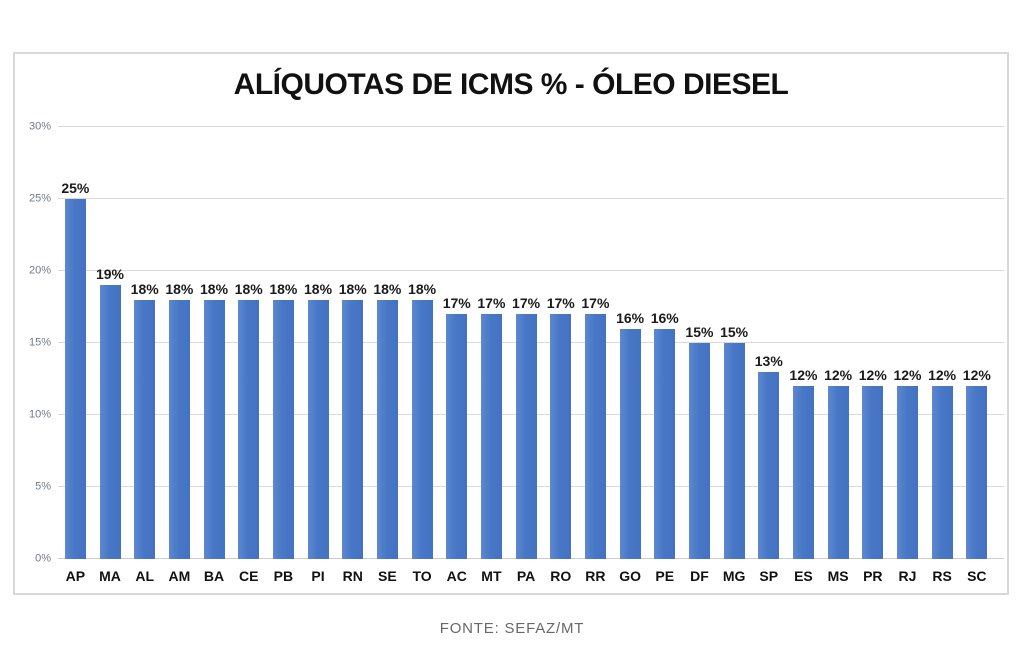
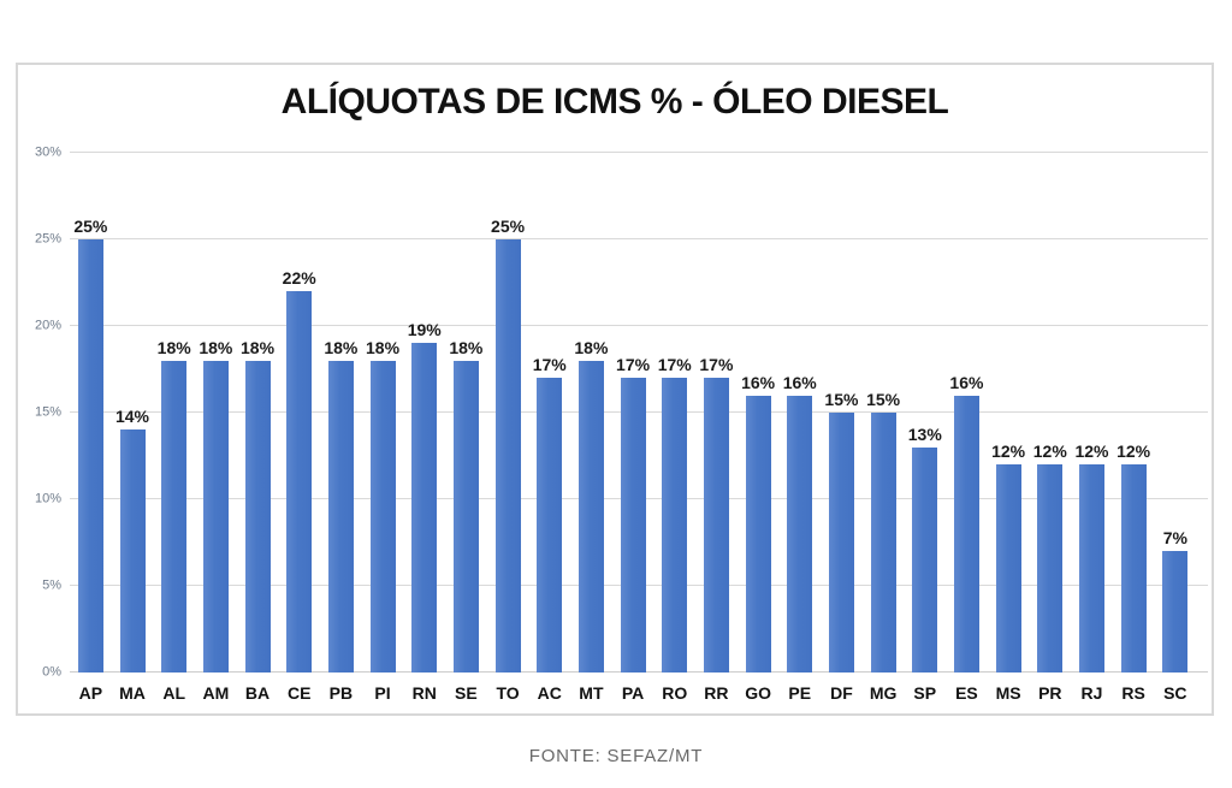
MA: 19% -> 14%
CE: 18% -> 22%
RN: 18% -> 19%
TO: 18% -> 25%
MT: 17% -> 18%
ES: 12% -> 16%
SC: 12% -> 7%
